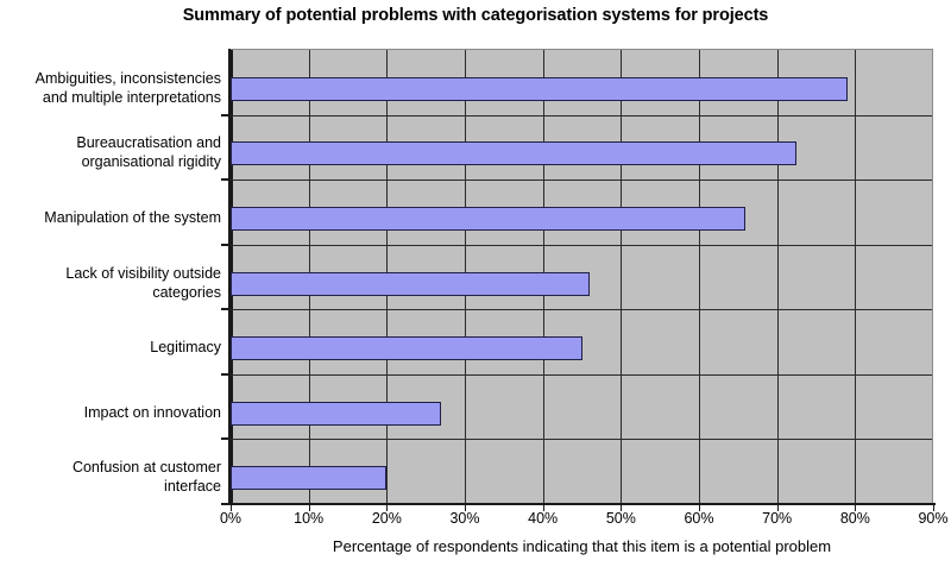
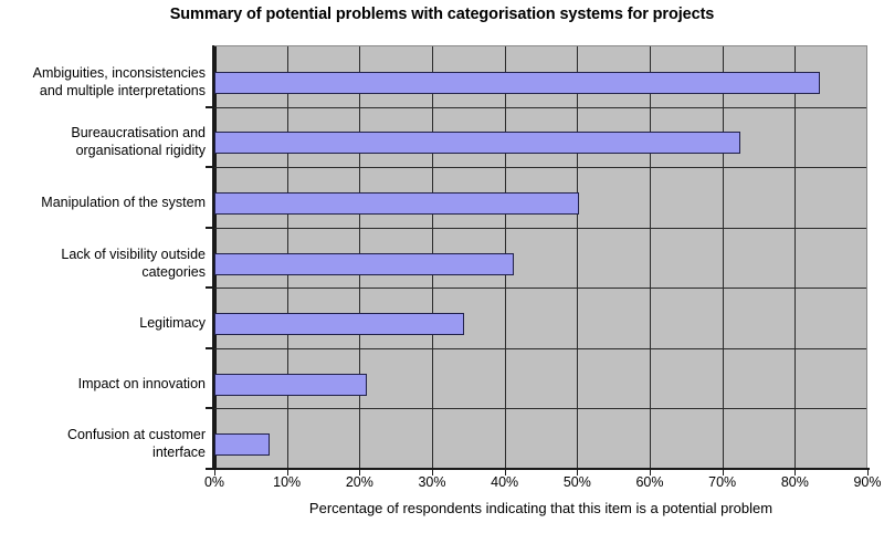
Ambiguities, inconsistencies and multiple interpretations: 79% -> 83%
Manipulation of the system: 66% -> 50%
Lack of visibility outside categories: 46% -> 41%
Legitimacy: 45% -> 34%
Impact on innovation: 27% -> 21%
Confusion at customer interface: 20% -> 8%
